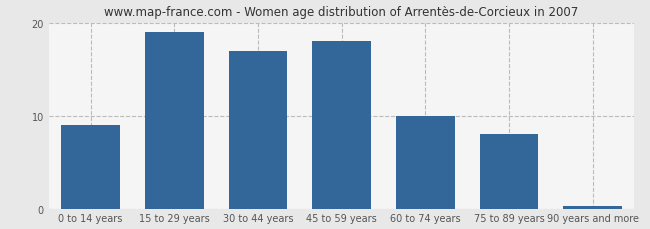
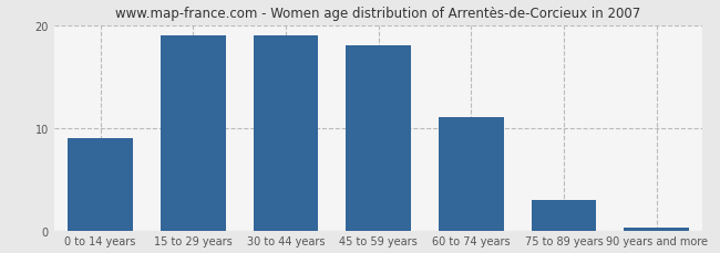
30 to 44 years: 17.0 -> 19.0
60 to 74 years: 10.0 -> 11.0
75 to 89 years: 8.0 -> 3.0
